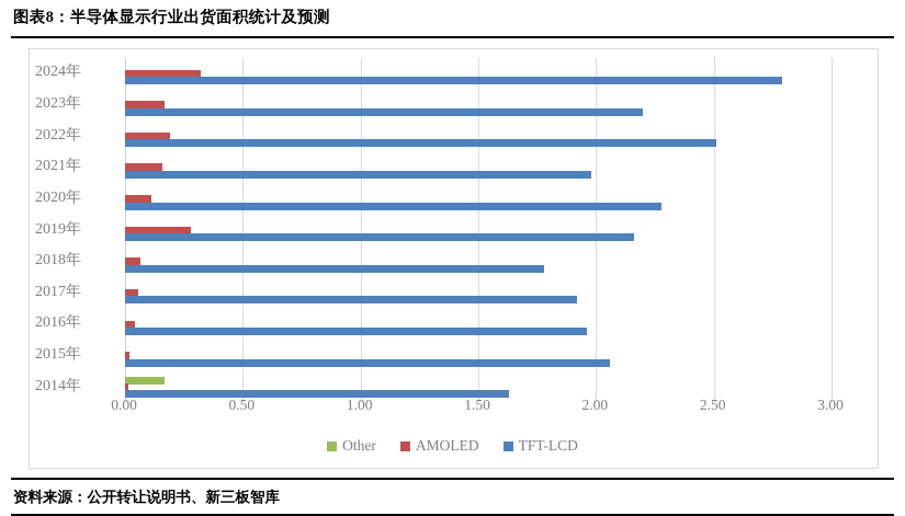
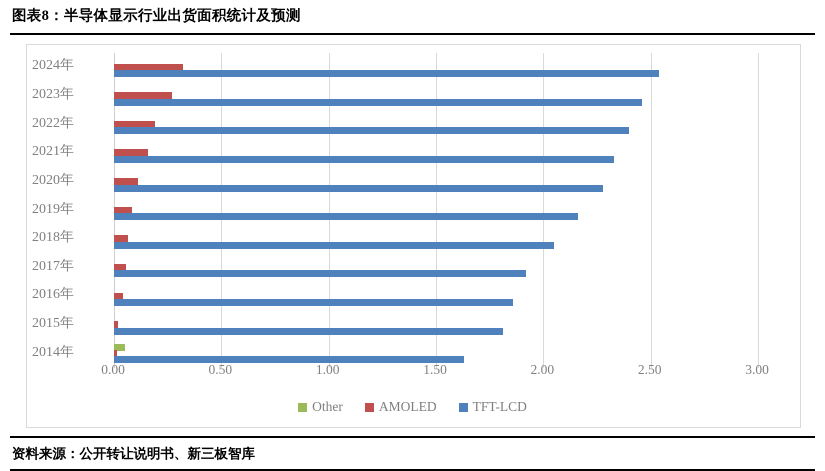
TFT-LCD/2024年: 2.79 -> 2.54
AMOLED/2023年: 0.17 -> 0.27
TFT-LCD/2023年: 2.20 -> 2.46
TFT-LCD/2022年: 2.51 -> 2.40
TFT-LCD/2021年: 1.98 -> 2.33
AMOLED/2019年: 0.28 -> 0.09
TFT-LCD/2018年: 1.78 -> 2.05
TFT-LCD/2016年: 1.96 -> 1.86
TFT-LCD/2015年: 2.06 -> 1.81
Other/2014年: 0.17 -> 0.05
